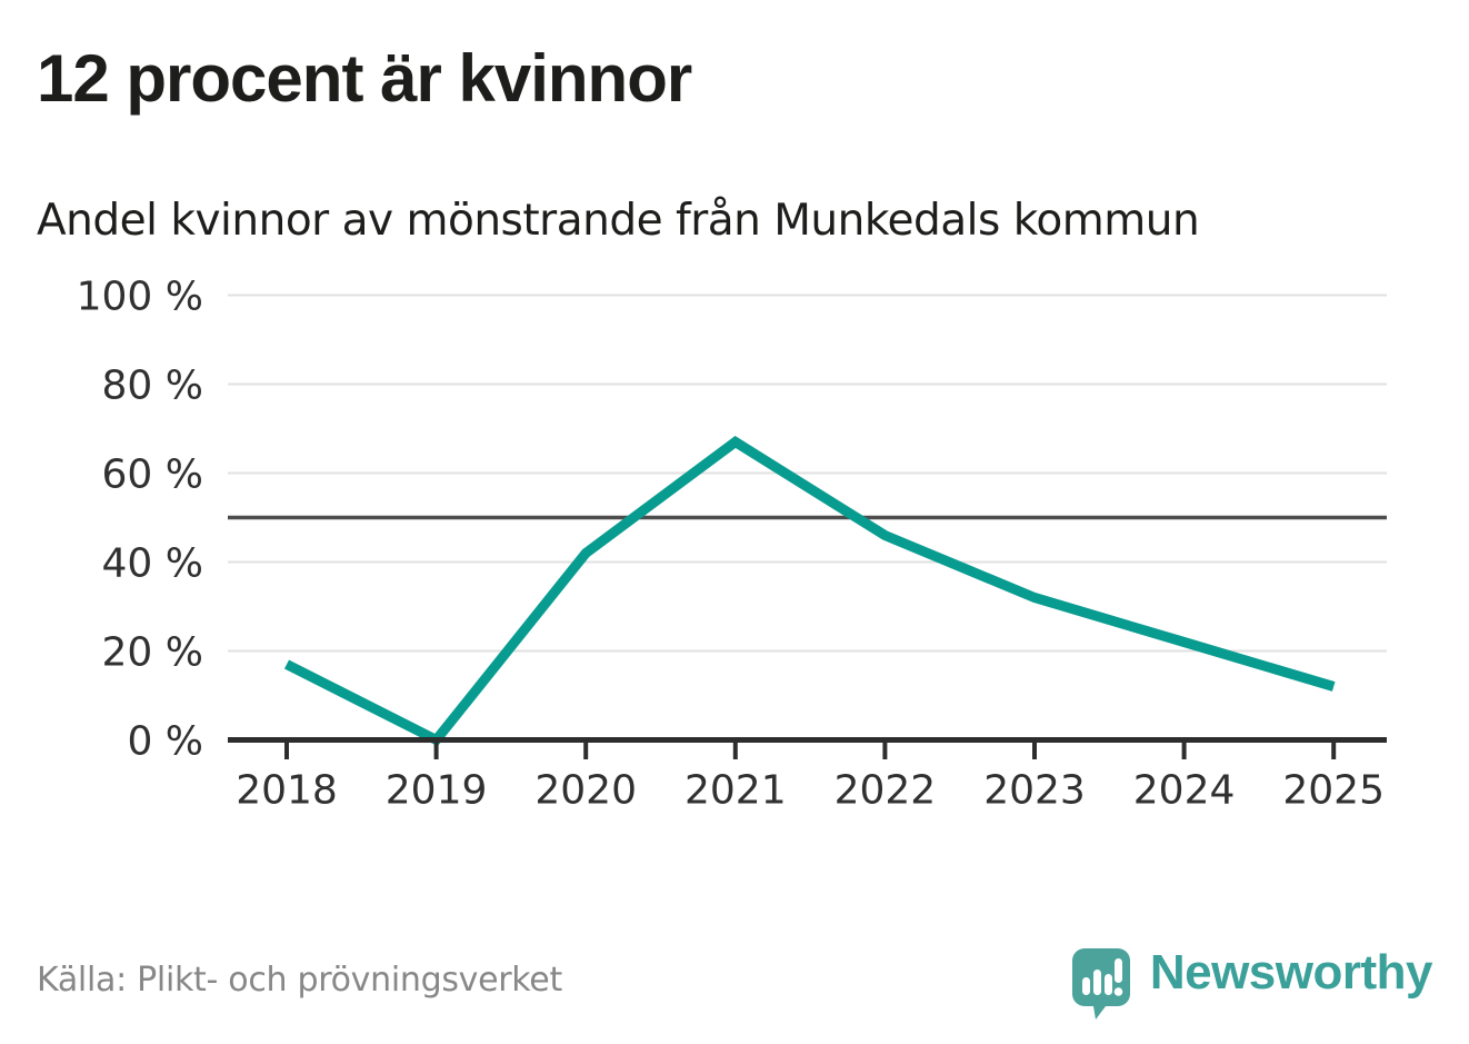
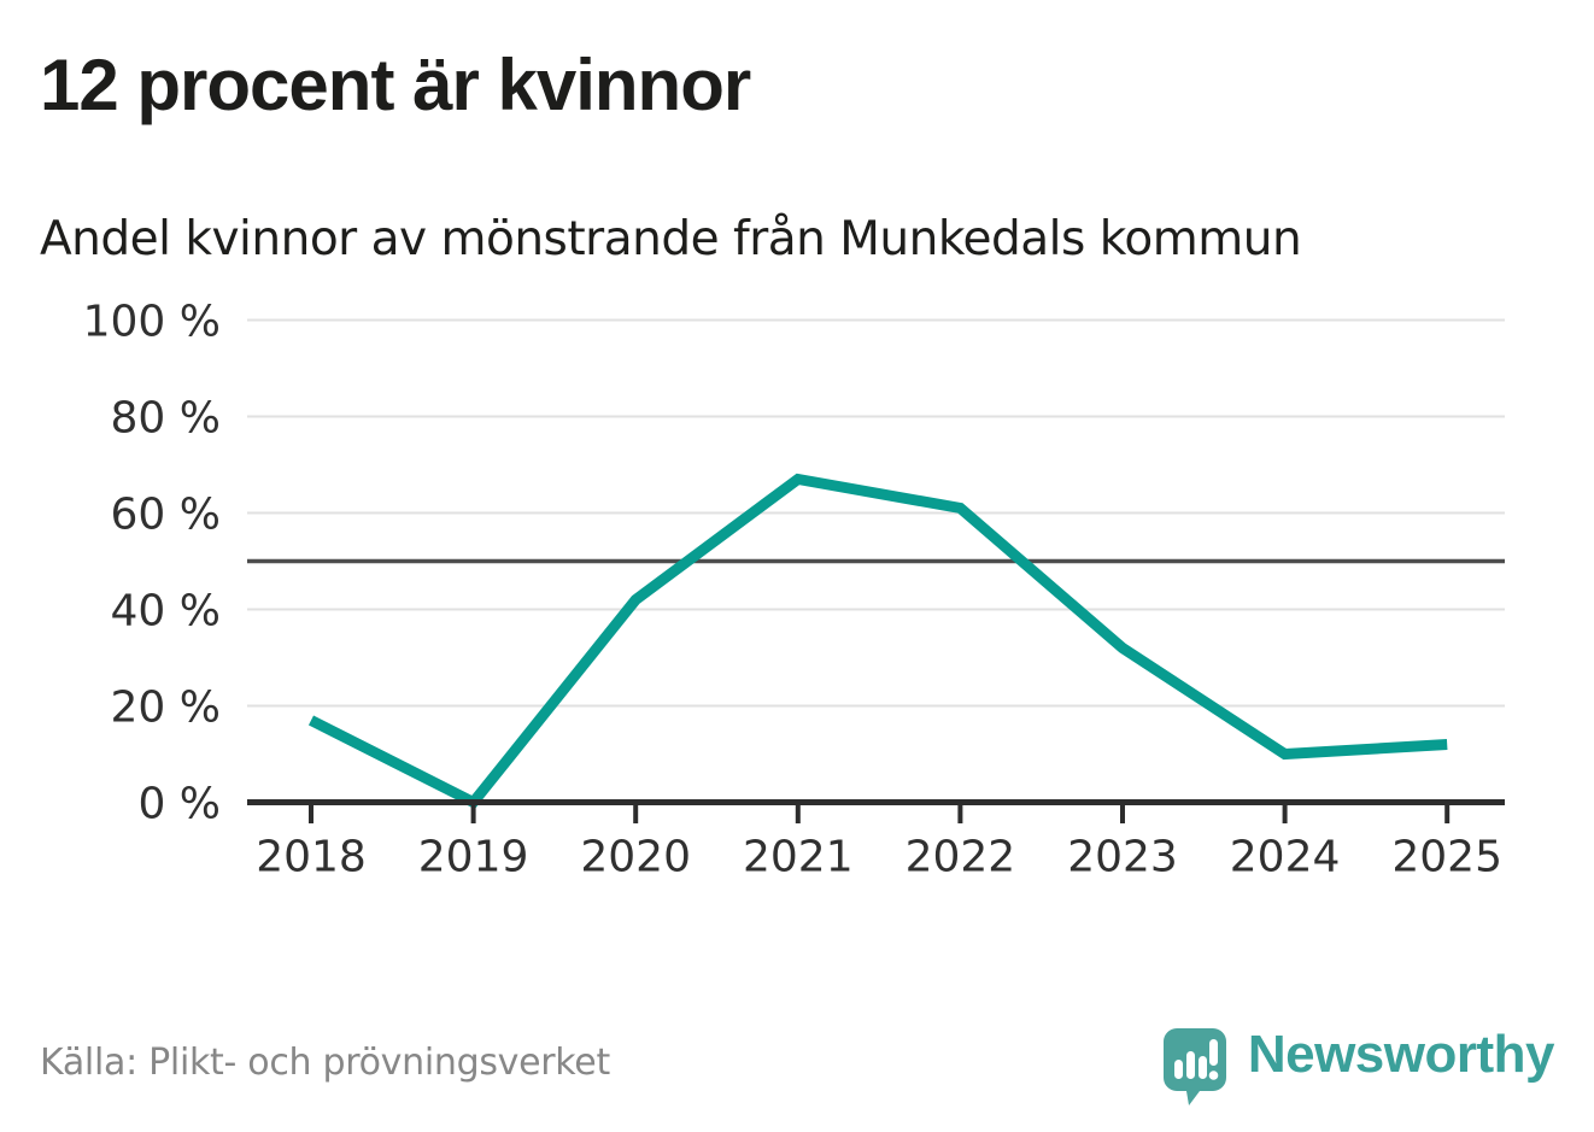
2022: 46% -> 61%
2024: 22% -> 10%
